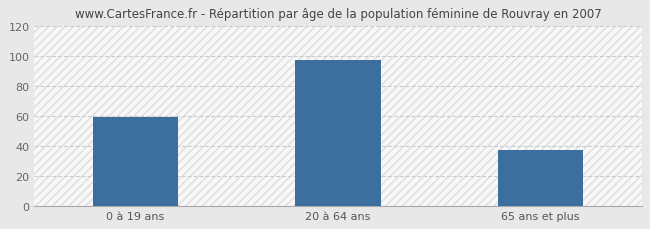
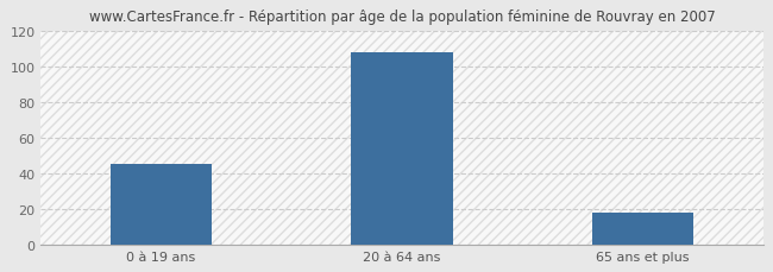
0 à 19 ans: 59 -> 45
20 à 64 ans: 97 -> 108
65 ans et plus: 37 -> 18
